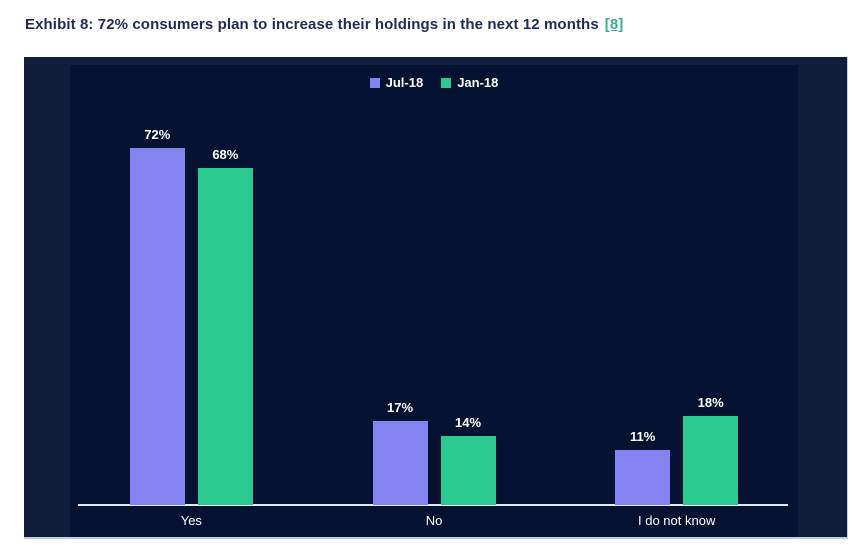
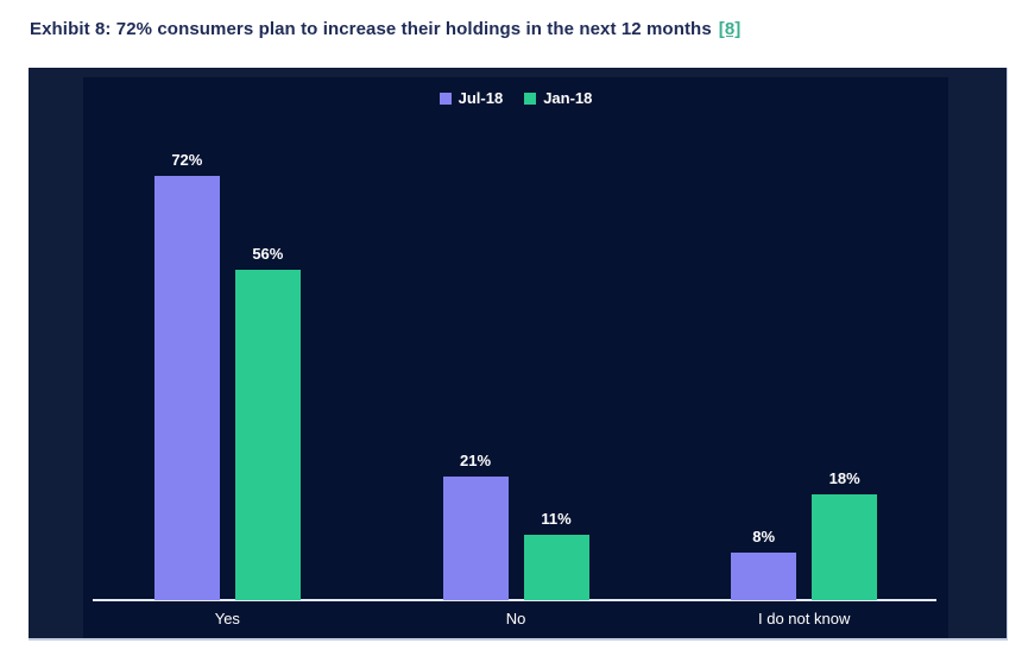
Jan-18/Yes: 68% -> 56%
Jul-18/No: 17% -> 21%
Jan-18/No: 14% -> 11%
Jul-18/I do not know: 11% -> 8%
